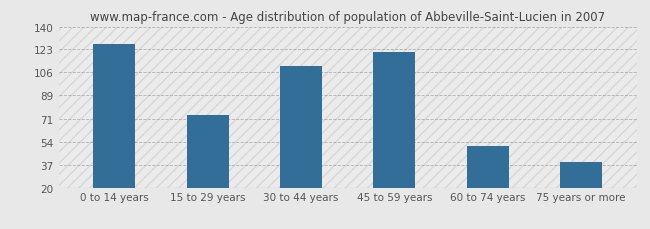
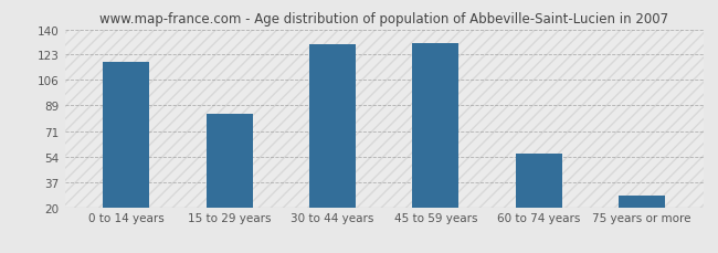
0 to 14 years: 127 -> 118
15 to 29 years: 74 -> 83
30 to 44 years: 111 -> 130
45 to 59 years: 121 -> 131
60 to 74 years: 51 -> 56
75 years or more: 39 -> 28
